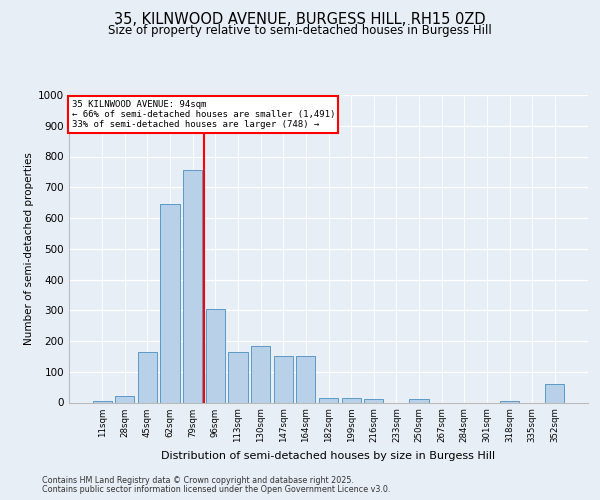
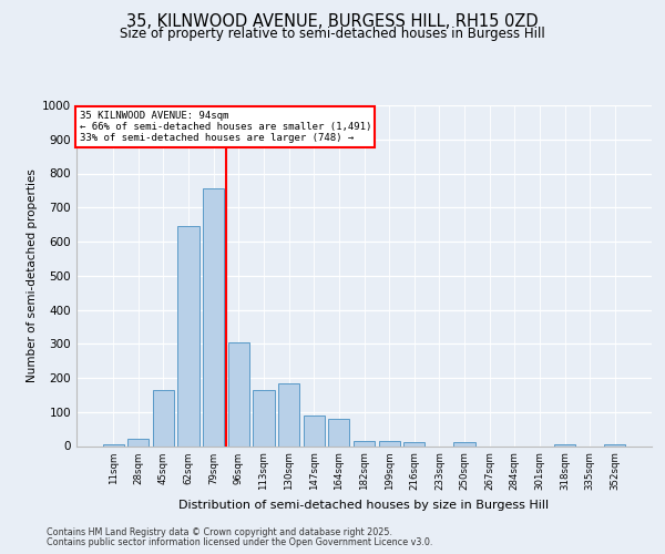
147sqm: 150 -> 90
164sqm: 150 -> 80
352sqm: 60 -> 5
